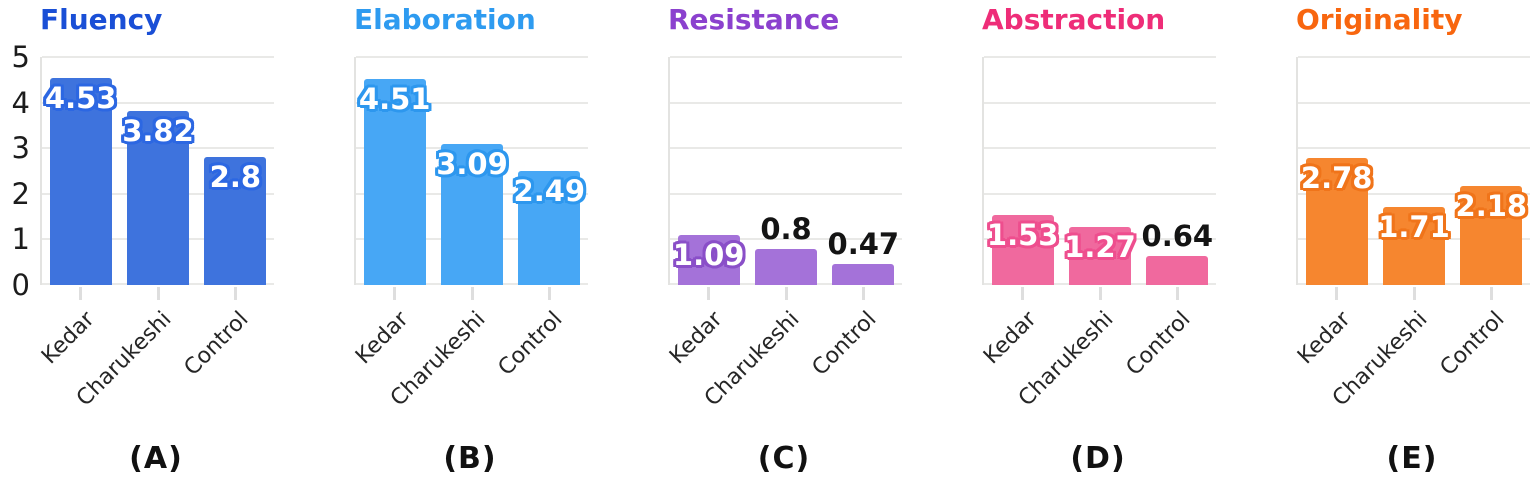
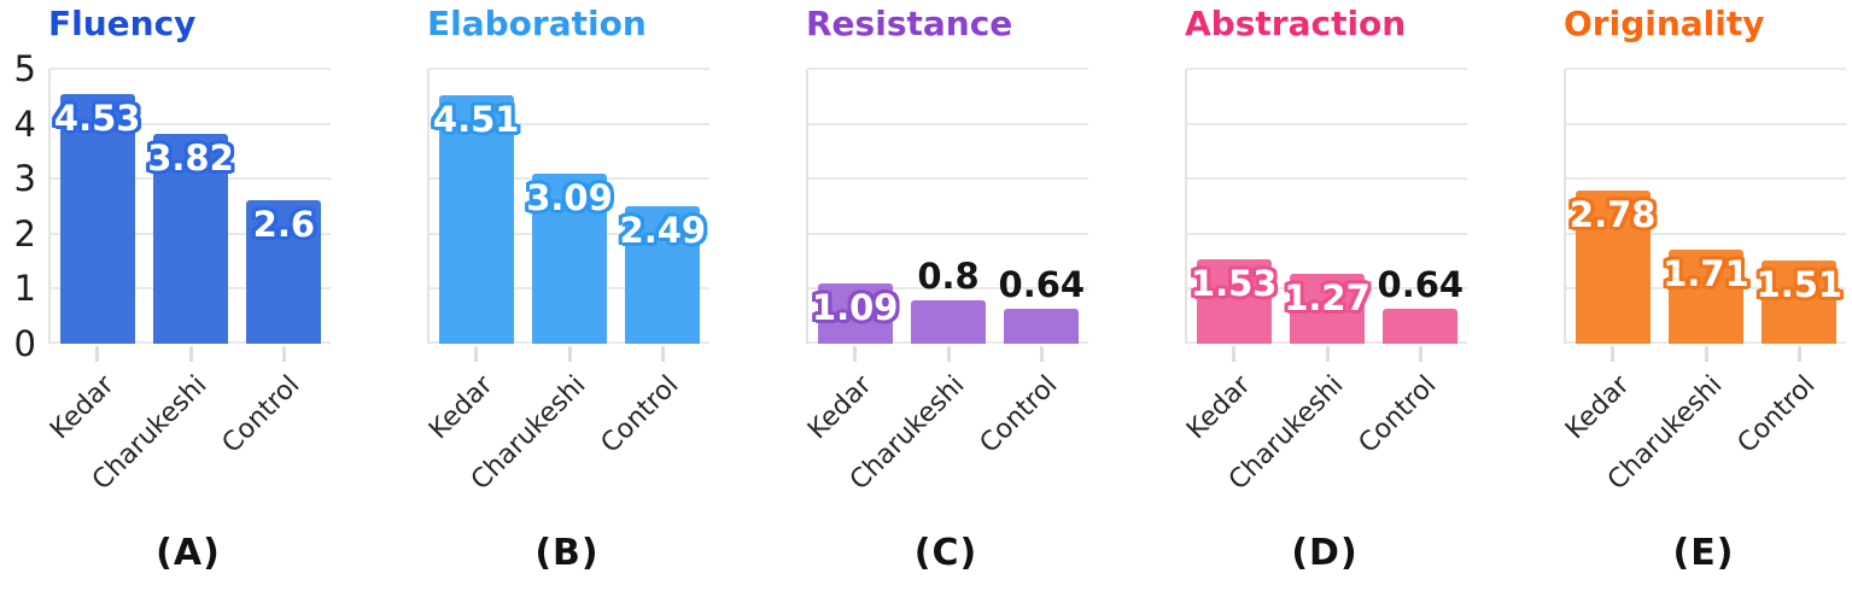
Fluency/Control: 2.8 -> 2.6
Resistance/Control: 0.47 -> 0.64
Originality/Control: 2.18 -> 1.51
